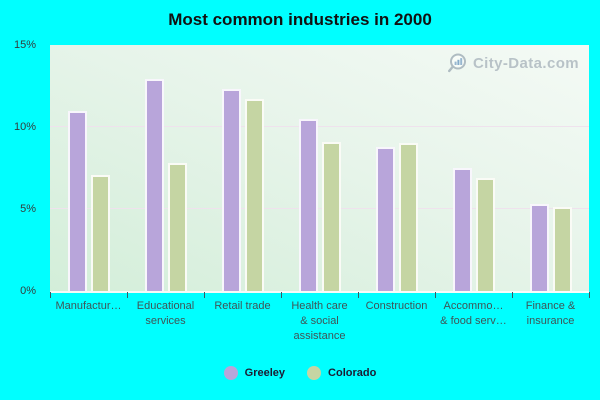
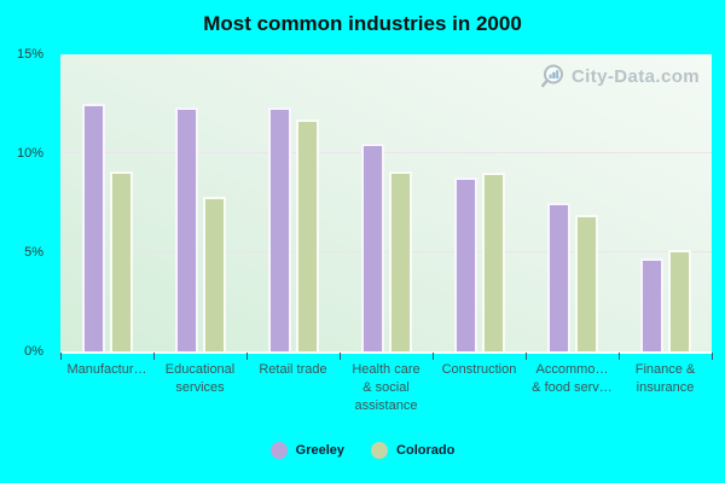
Greeley/Manufactur…: 11.0% -> 12.5%
Colorado/Manufactur…: 7.1% -> 9.1%
Greeley/Educational services: 12.9% -> 12.3%
Greeley/Finance & insurance: 5.3% -> 4.7%
